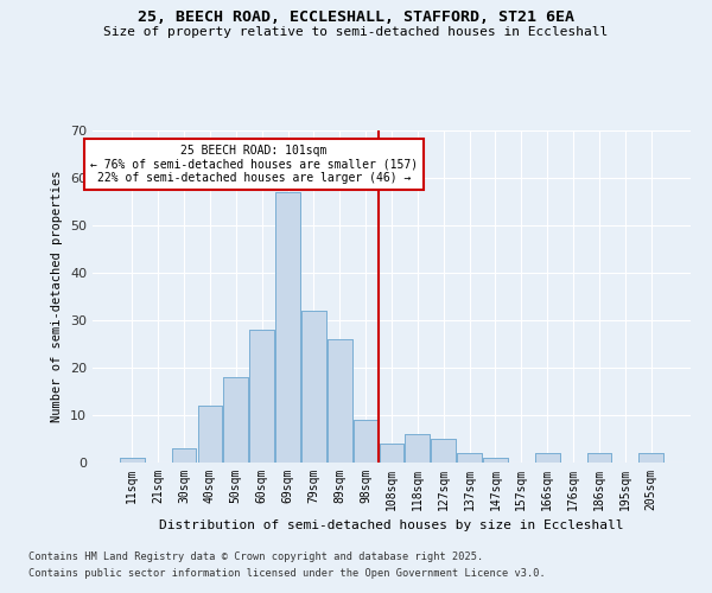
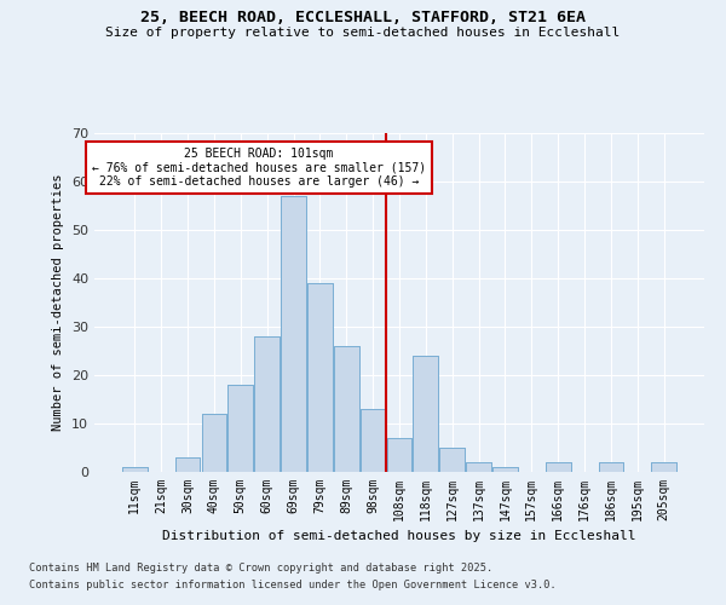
79sqm: 32 -> 39
98sqm: 9 -> 13
108sqm: 4 -> 7
118sqm: 6 -> 24
